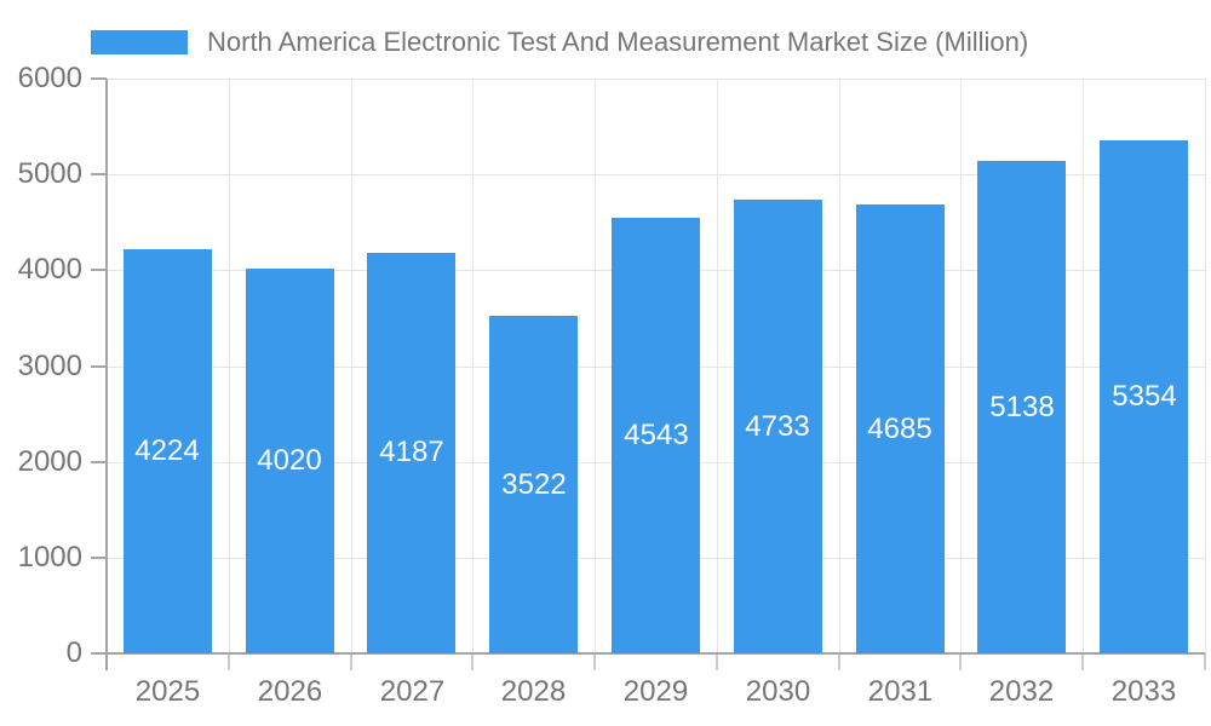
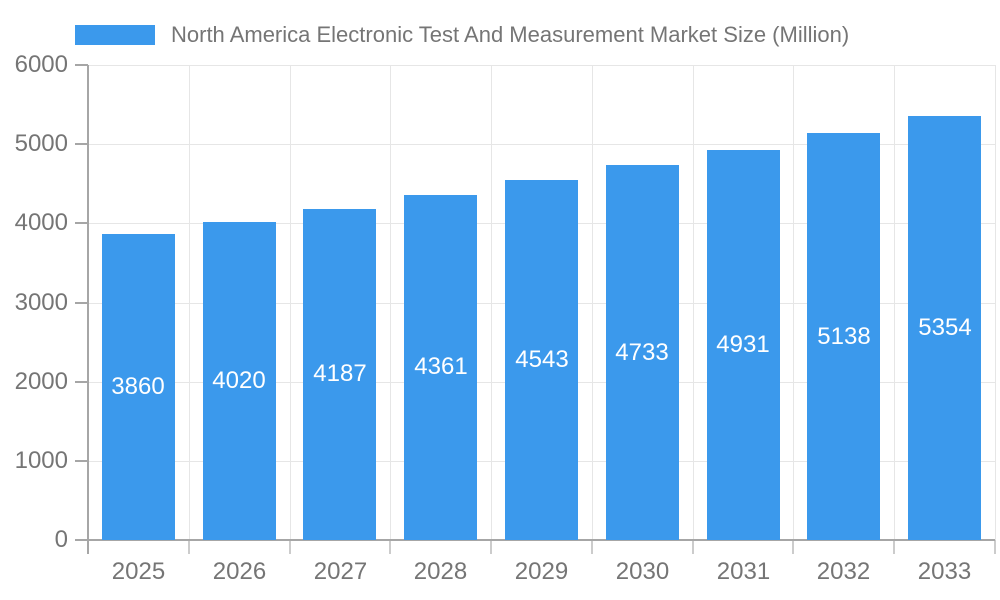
2025: 4224 -> 3860
2028: 3522 -> 4361
2031: 4685 -> 4931
